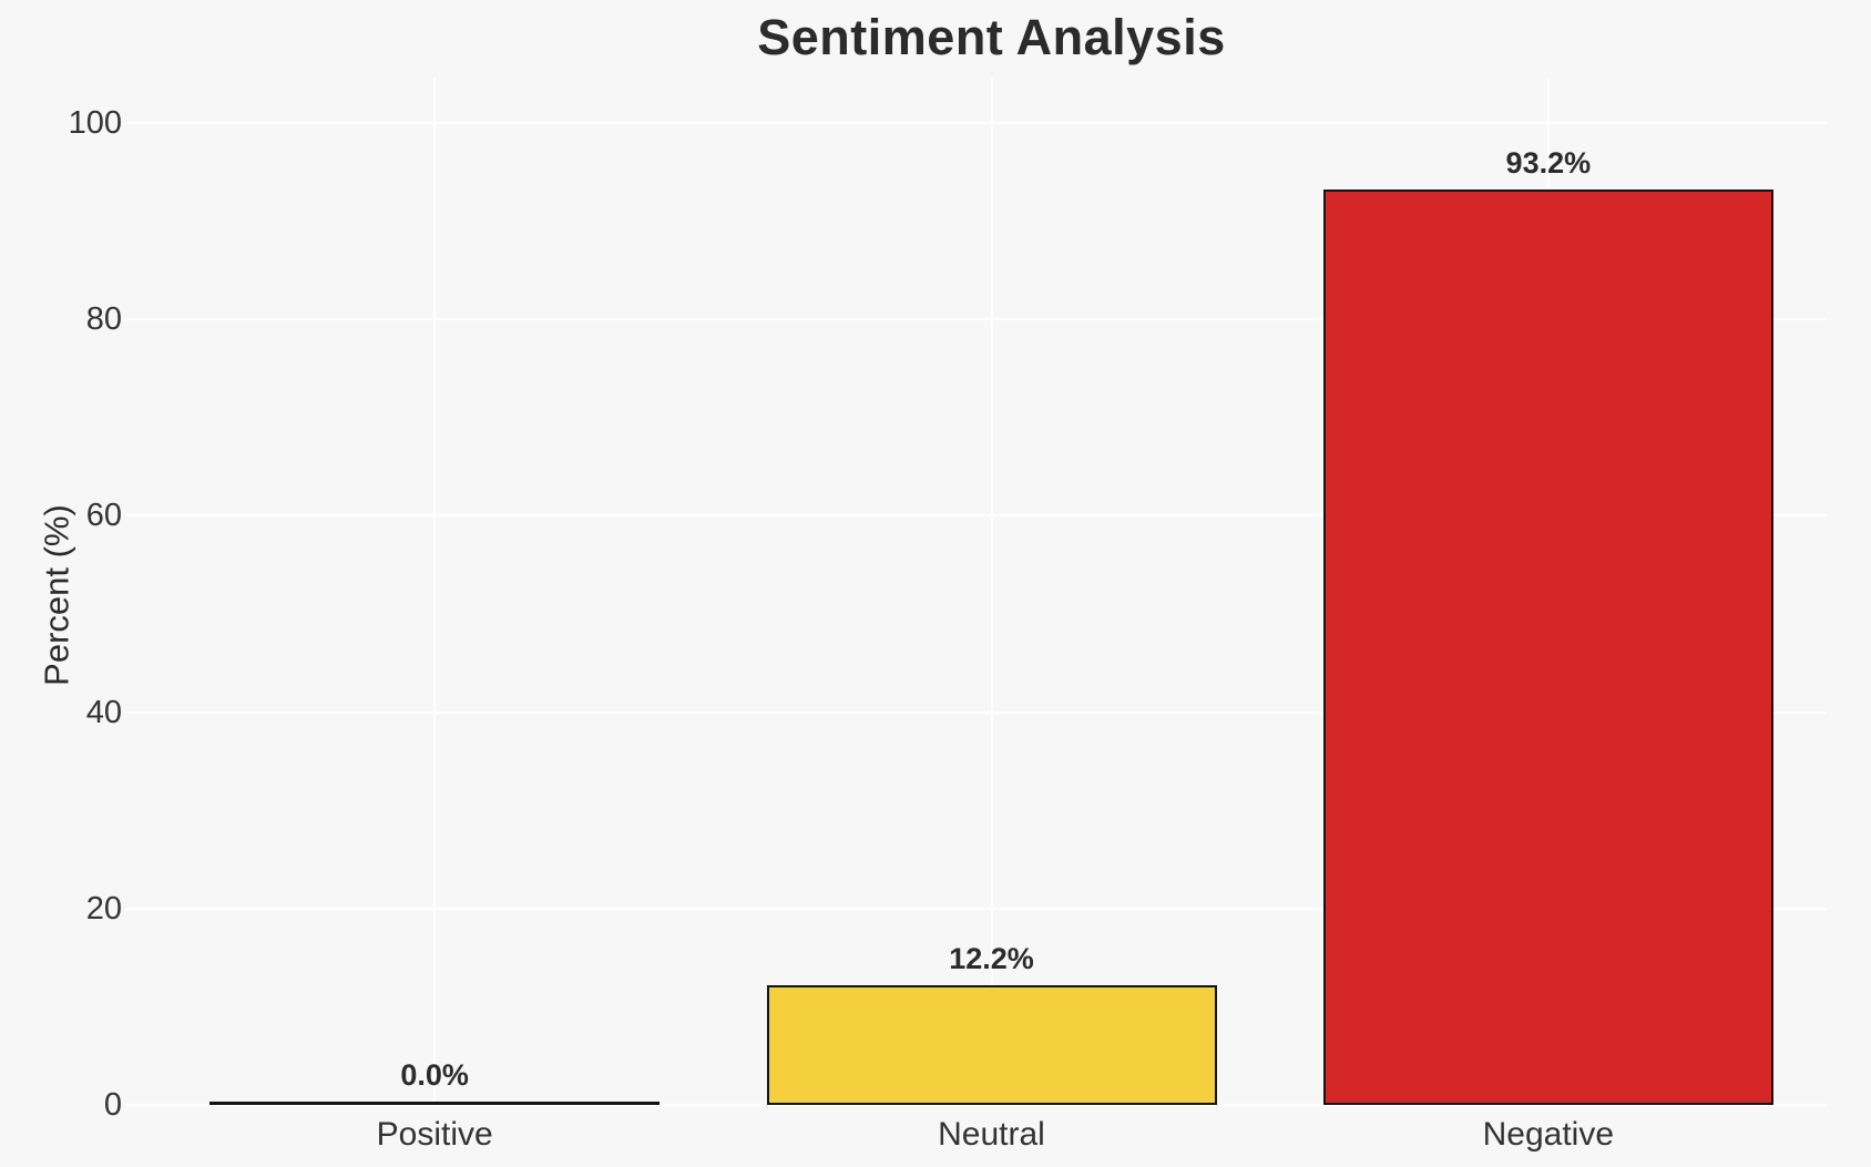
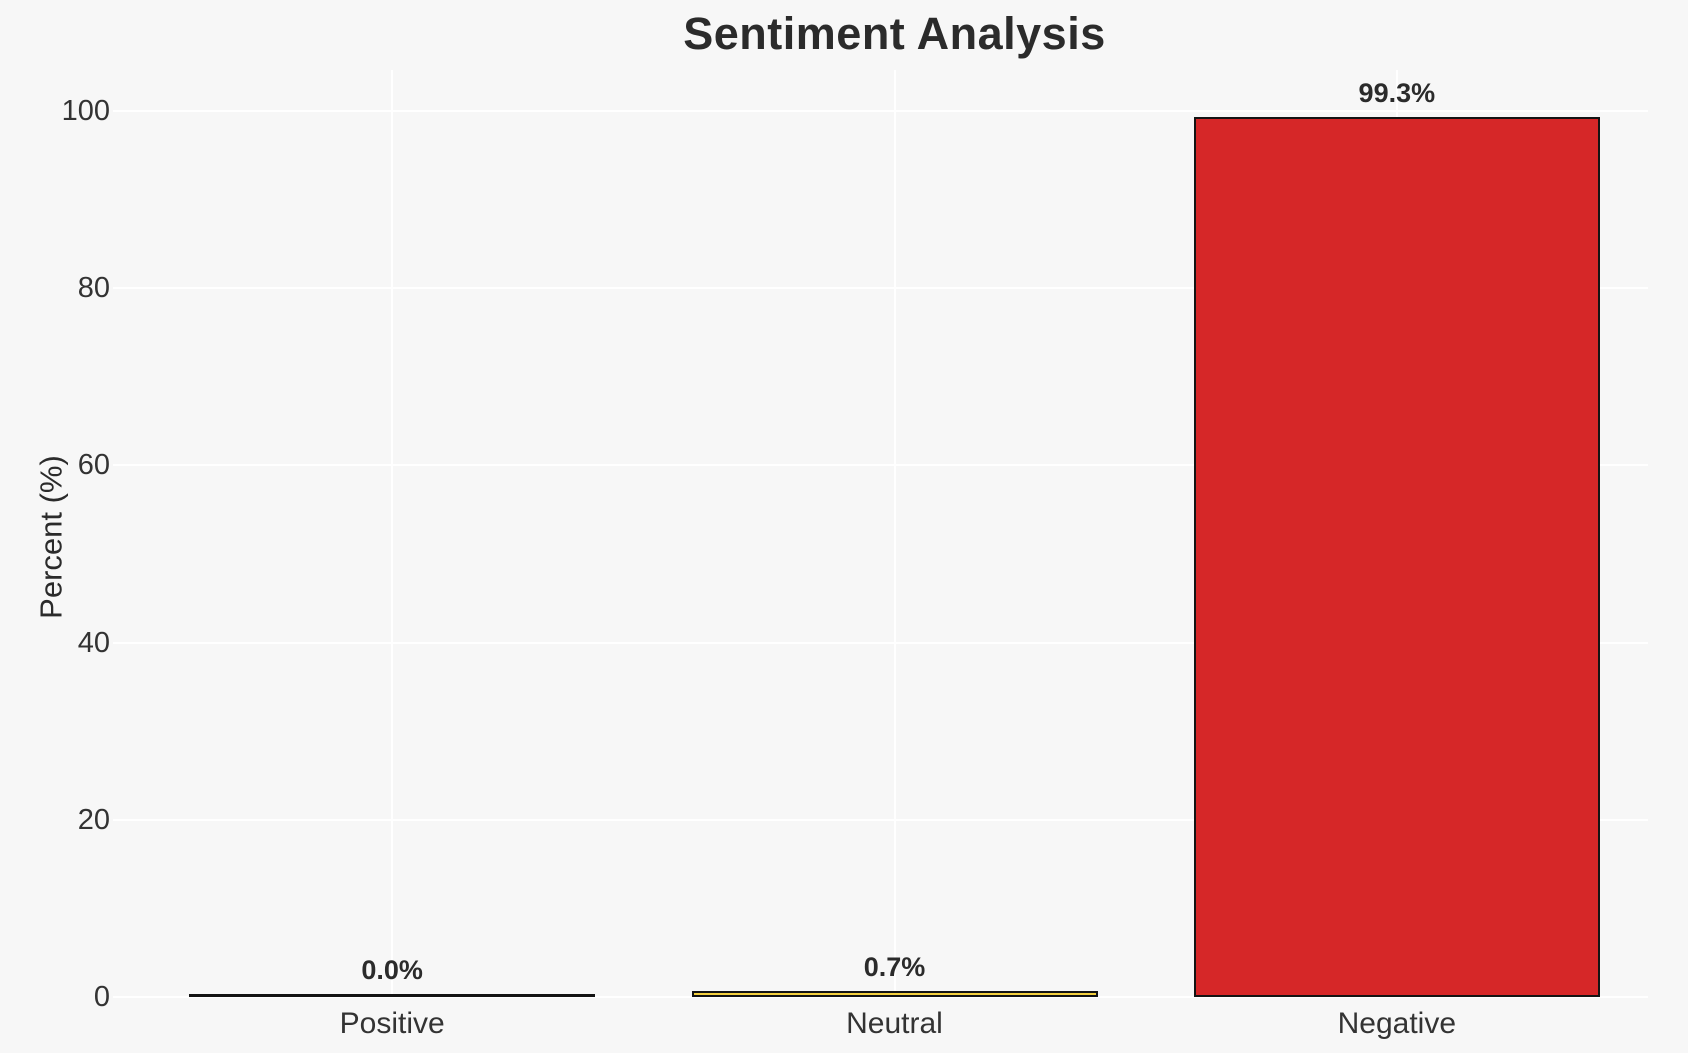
Neutral: 12.2% -> 0.7%
Negative: 93.2% -> 99.3%
